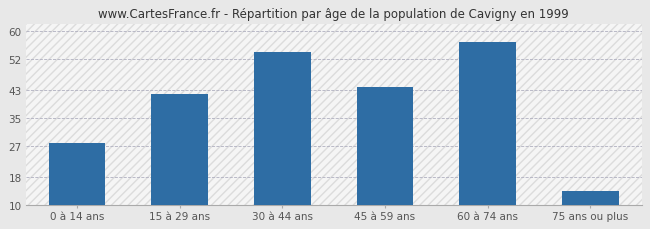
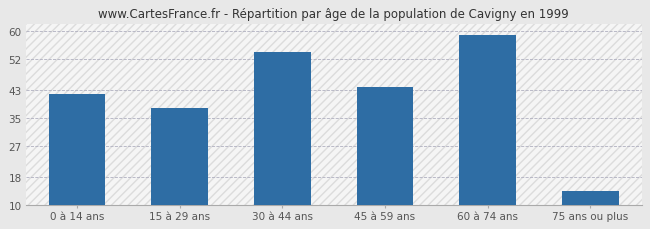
0 à 14 ans: 28 -> 42
15 à 29 ans: 42 -> 38
60 à 74 ans: 57 -> 59
